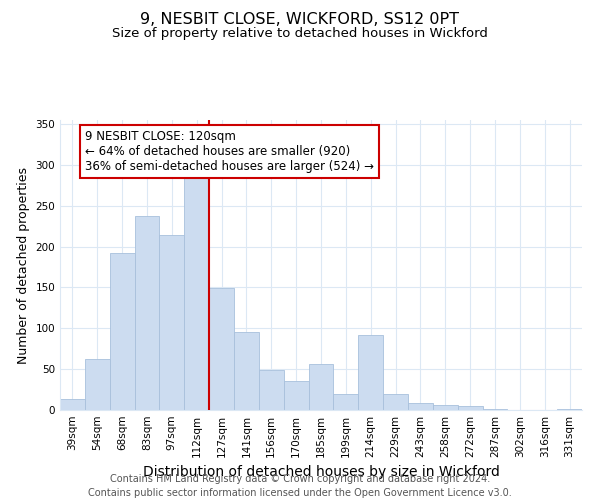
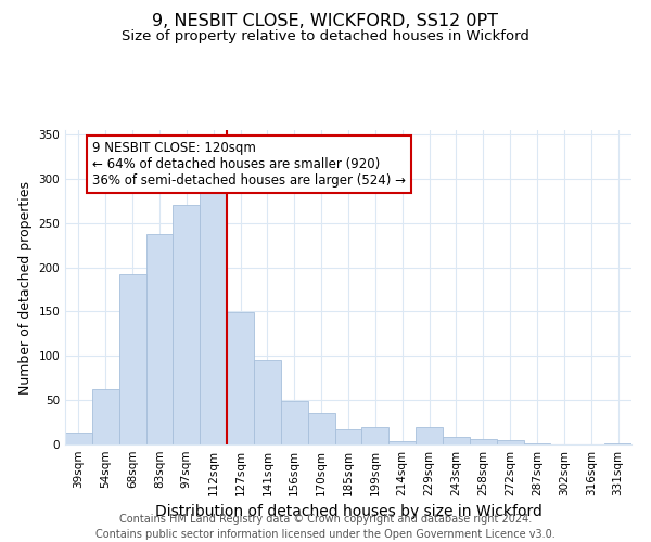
97sqm: 214 -> 270
185sqm: 56 -> 17
214sqm: 92 -> 4
